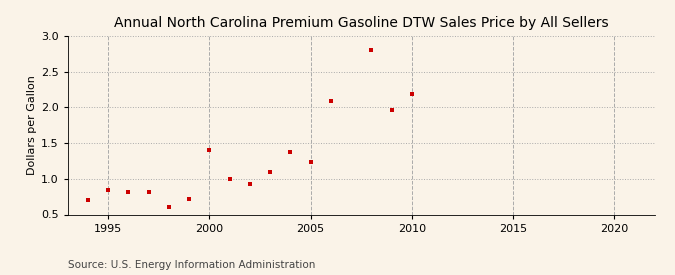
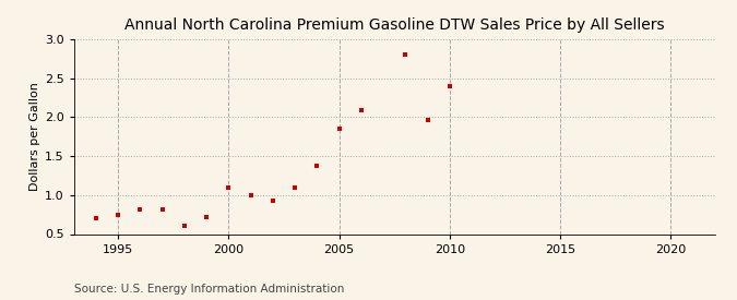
1995: 0.84 -> 0.75
2000: 1.40 -> 1.09
2005: 1.24 -> 1.85
2010: 2.18 -> 2.39
